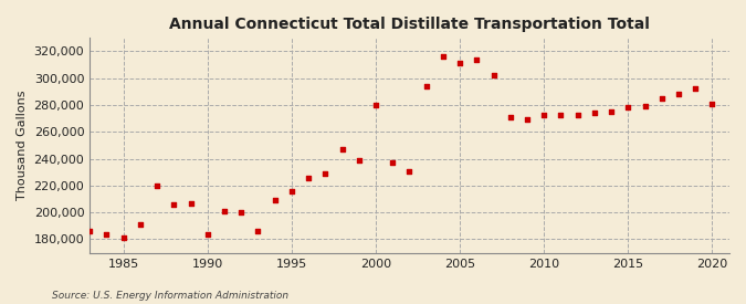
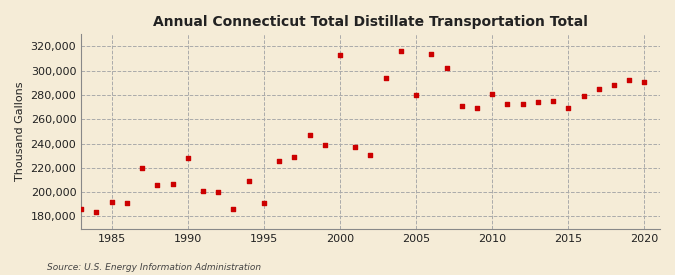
1985: 181,000 -> 192,000
1990: 184,000 -> 228,000
1995: 216,000 -> 191,000
2000: 280,000 -> 313,000
2005: 311,000 -> 280,000
2010: 273,000 -> 281,000
2015: 278,000 -> 269,000
2020: 281,000 -> 291,000
